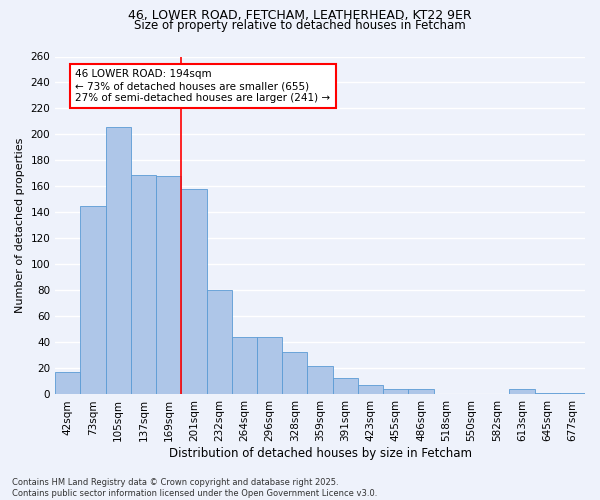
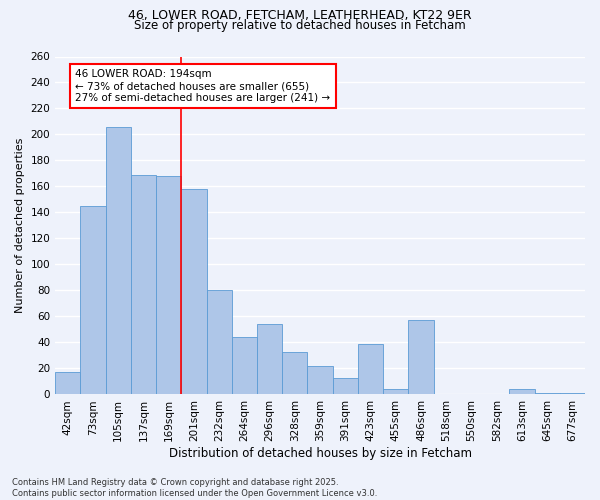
296sqm: 44 -> 54
423sqm: 7 -> 39
486sqm: 4 -> 57
